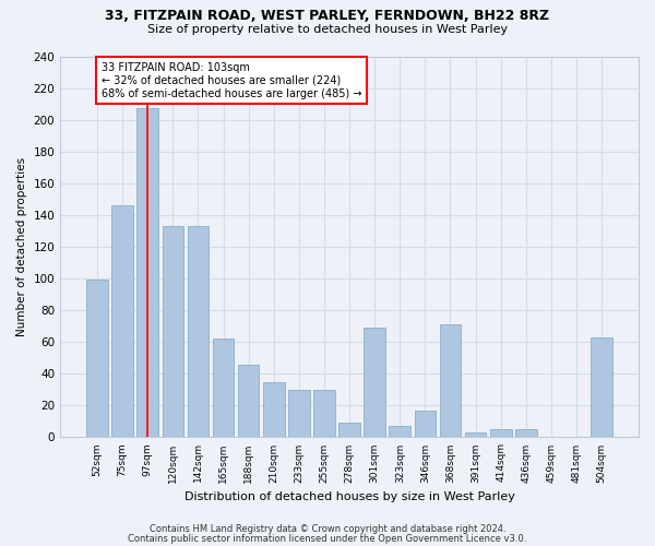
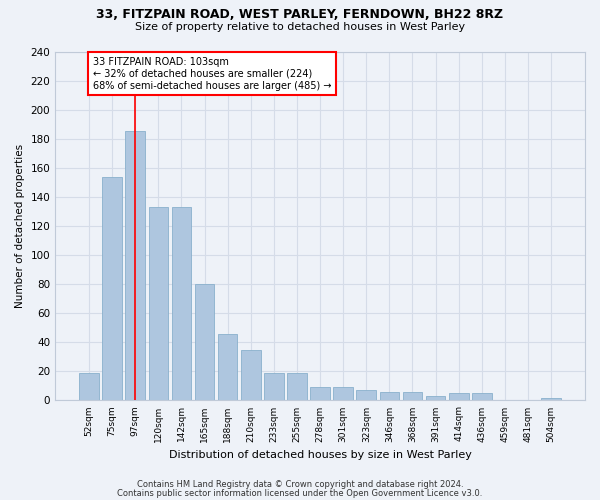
52sqm: 99 -> 19
75sqm: 146 -> 154
97sqm: 207 -> 185
165sqm: 62 -> 80
233sqm: 30 -> 19
255sqm: 30 -> 19
301sqm: 69 -> 9
346sqm: 17 -> 6
368sqm: 71 -> 6
504sqm: 63 -> 2
